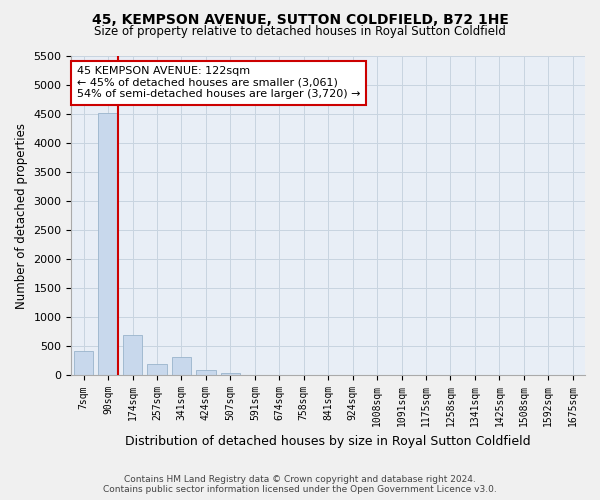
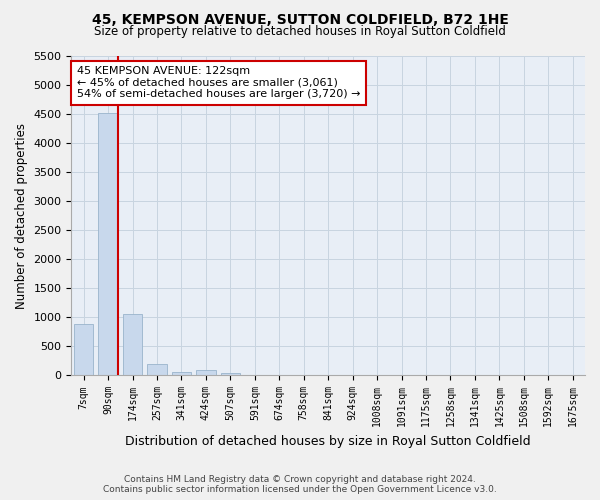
7sqm: 420 -> 890
174sqm: 700 -> 1060
341sqm: 320 -> 50
